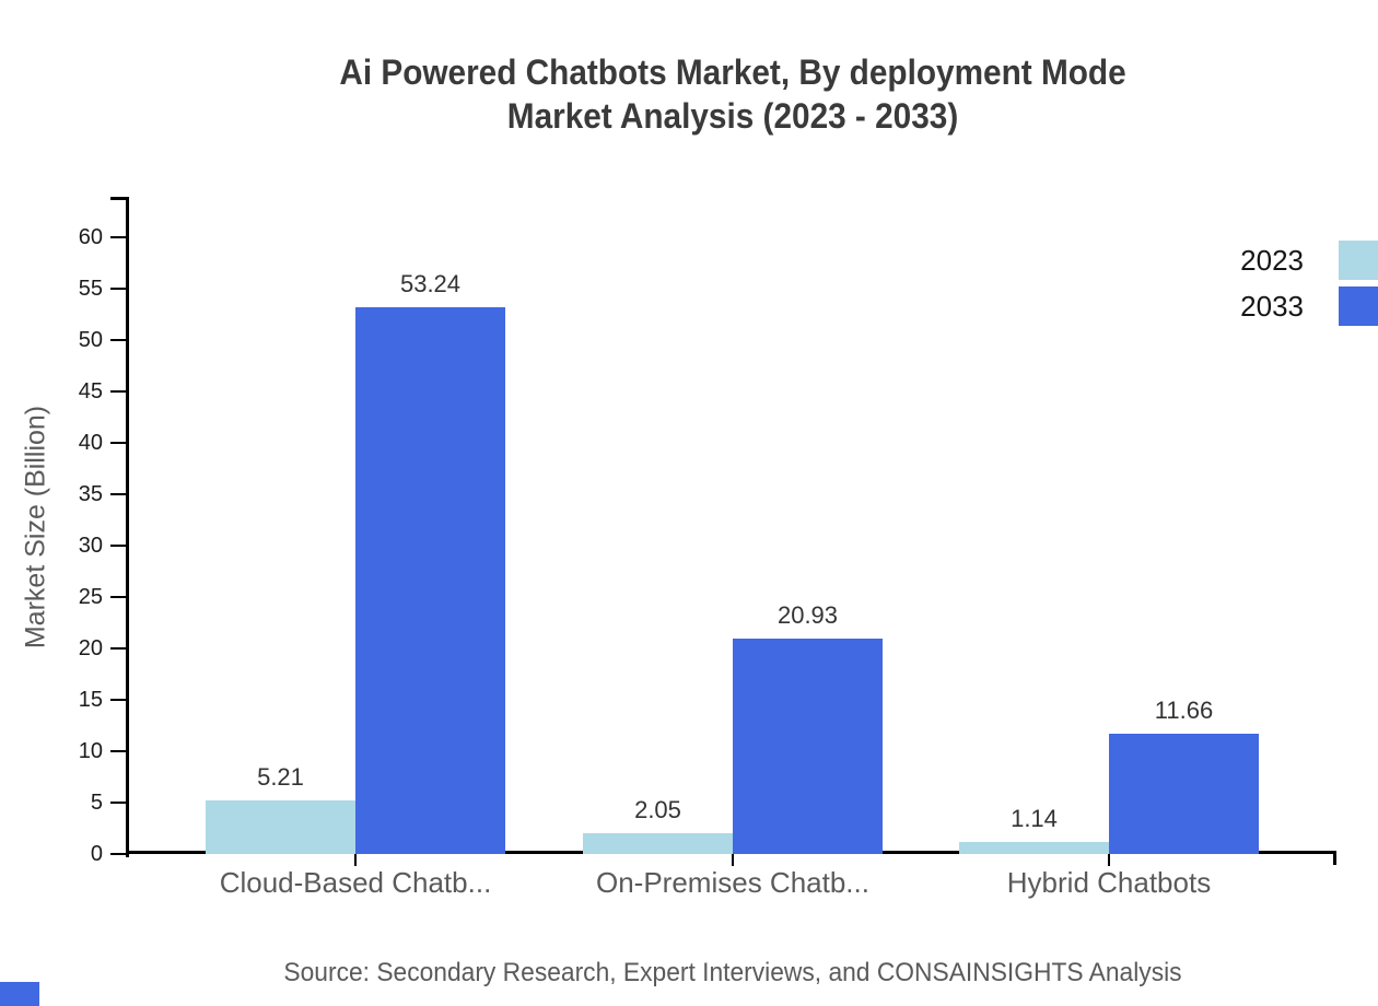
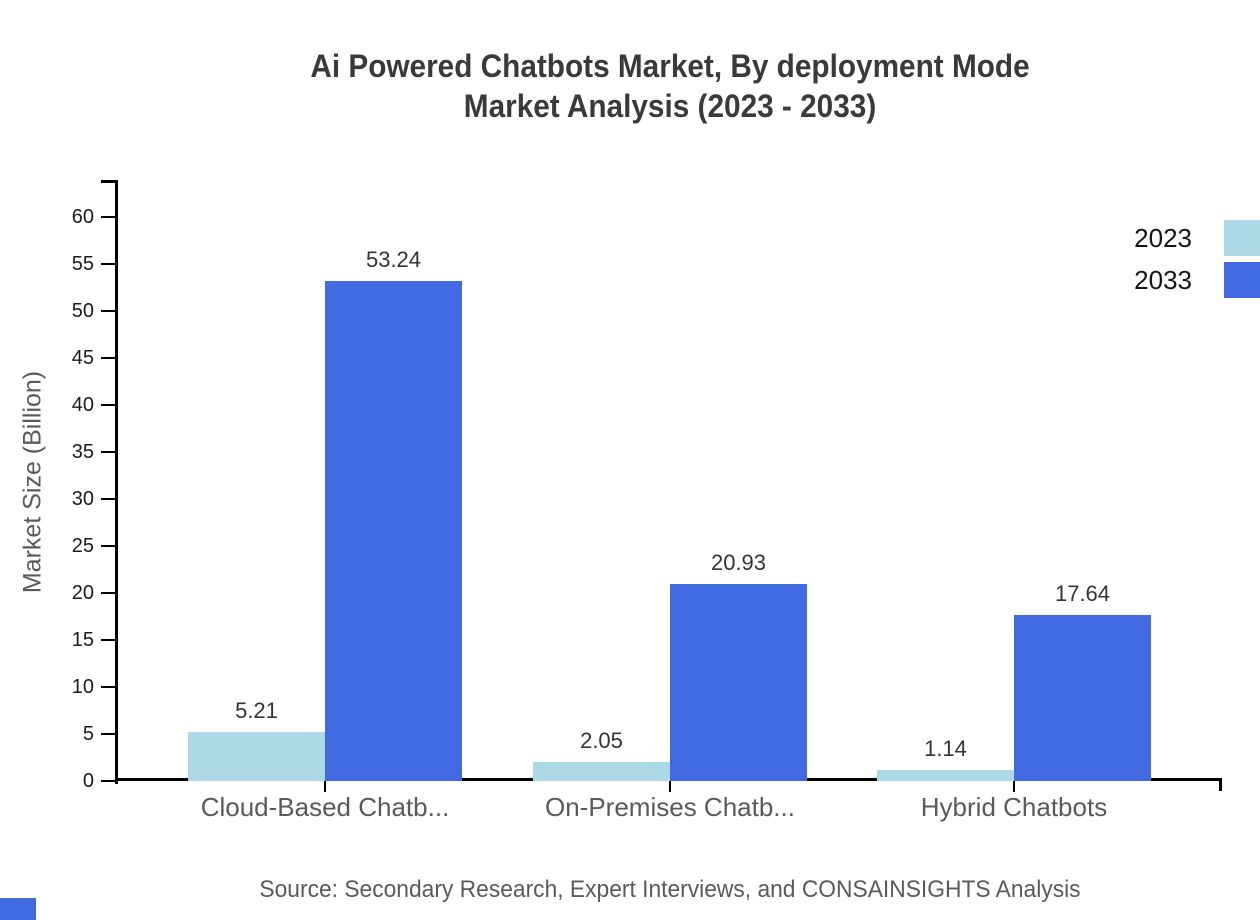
2033/Hybrid Chatbots: 11.66 -> 17.64
